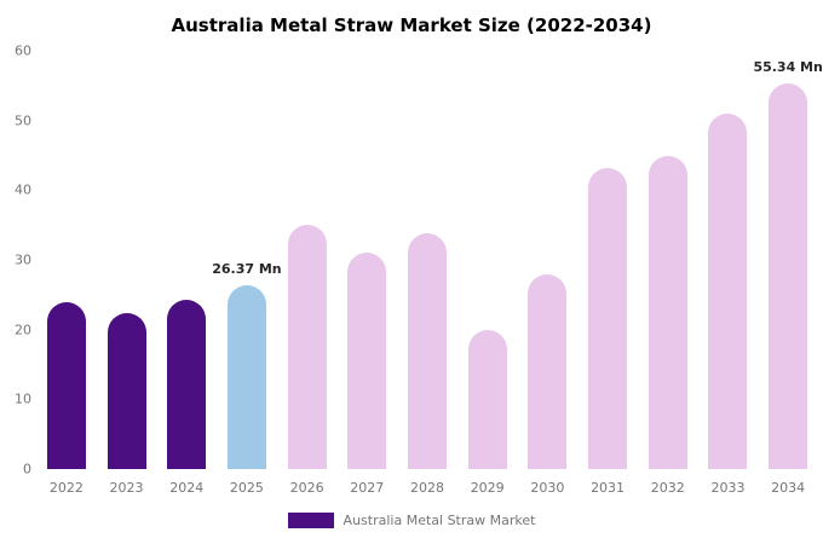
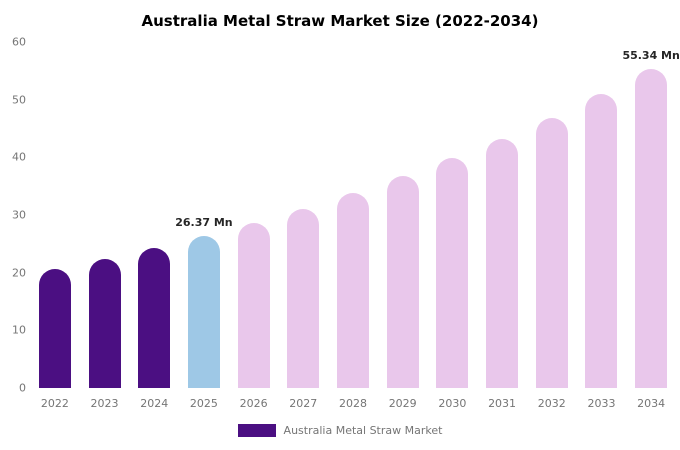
2022: 24 -> 21
2026: 35 -> 29
2029: 20 -> 37
2030: 28 -> 40
2032: 45 -> 47
